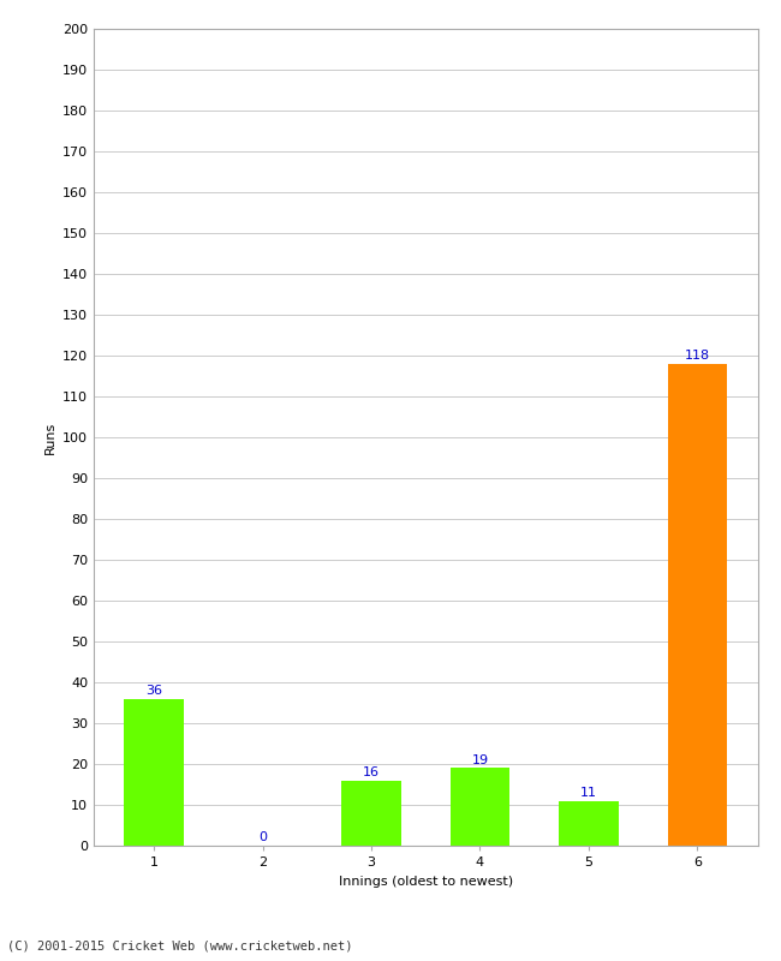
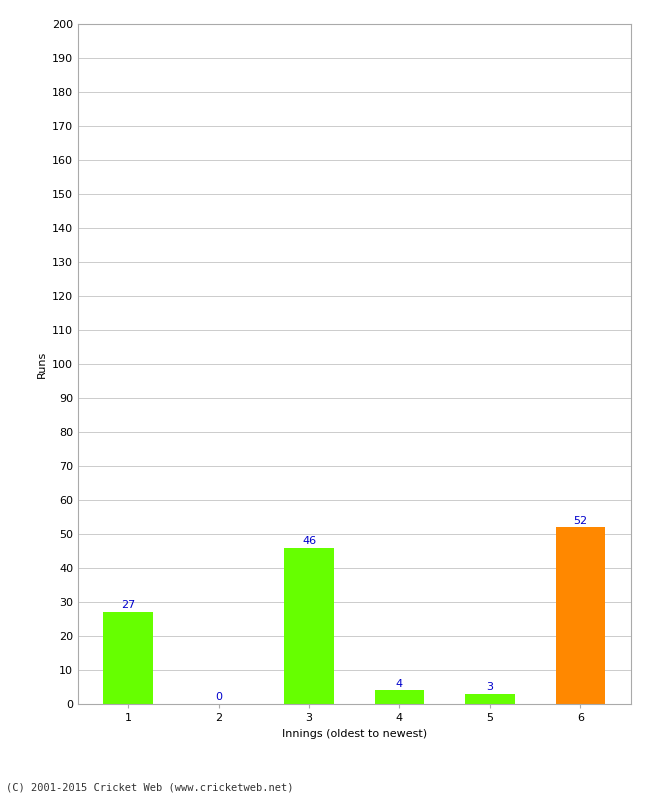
1: 36 -> 27
3: 16 -> 46
4: 19 -> 4
5: 11 -> 3
6: 118 -> 52
